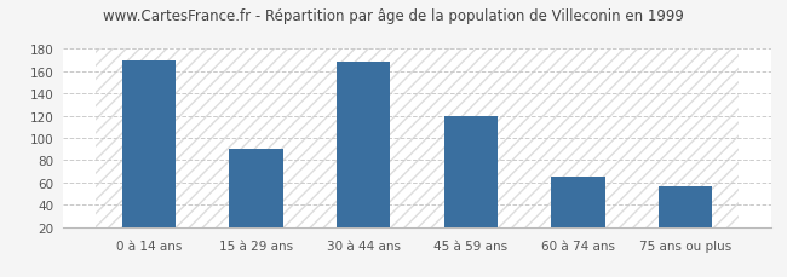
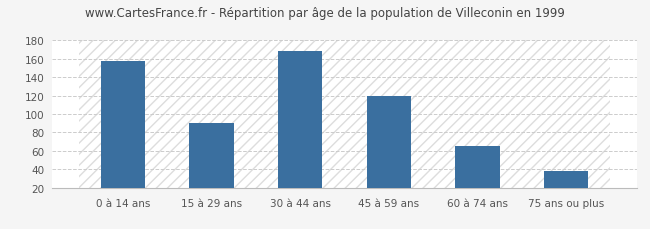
0 à 14 ans: 170 -> 158
75 ans ou plus: 56 -> 38
